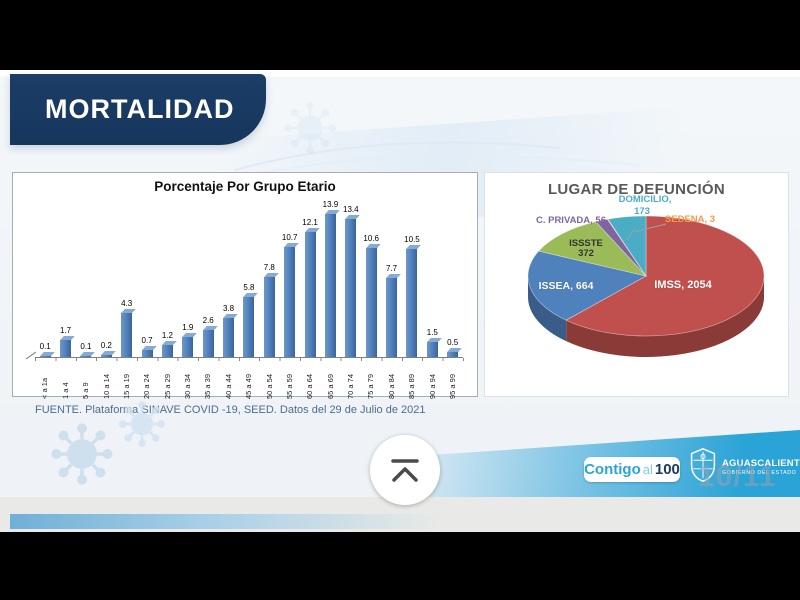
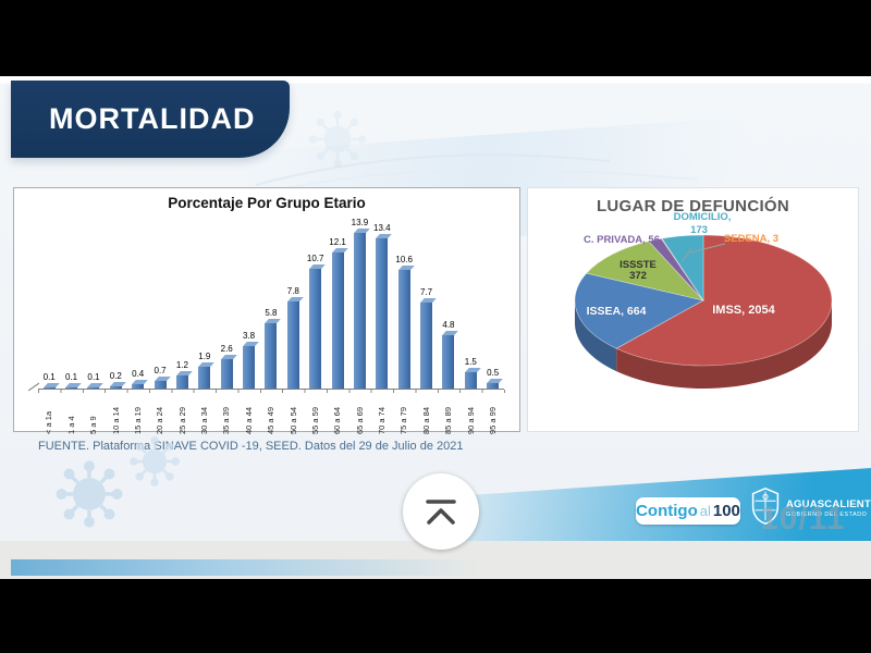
Porcentaje Por Grupo Etario/1 a 4: 1.7 -> 0.1
Porcentaje Por Grupo Etario/15 a 19: 4.3 -> 0.4
Porcentaje Por Grupo Etario/85 a 89: 10.5 -> 4.8
